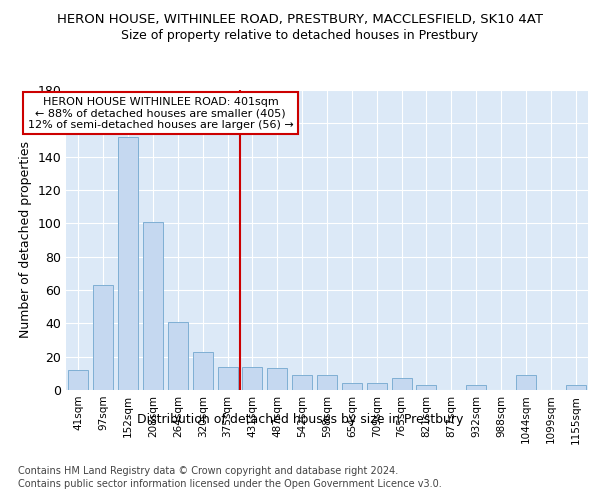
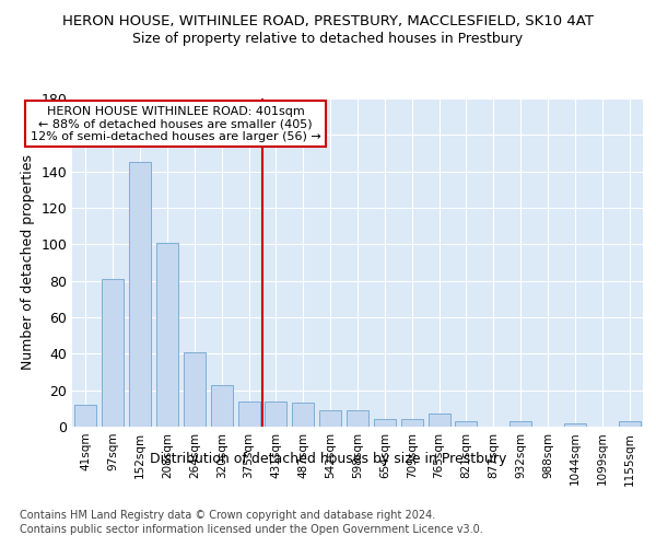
97sqm: 63 -> 81
152sqm: 152 -> 145
1044sqm: 9 -> 2
